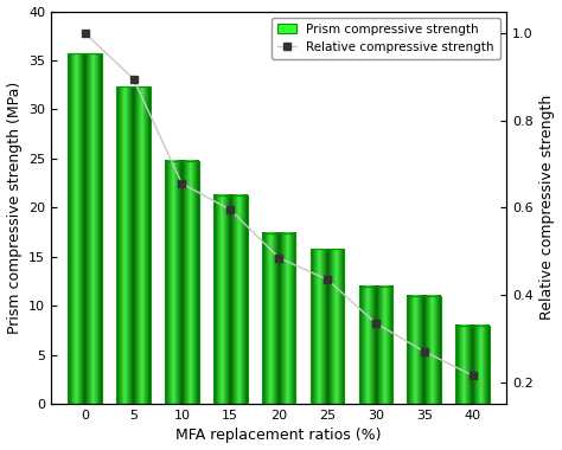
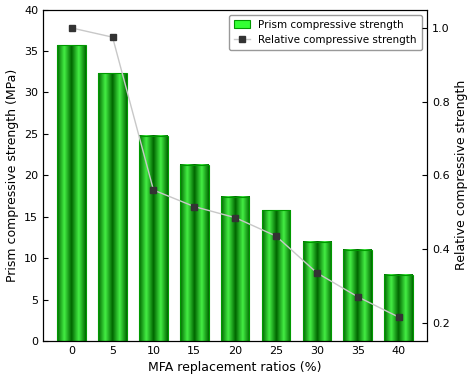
5: 0.895 -> 0.975
10: 0.655 -> 0.560
15: 0.595 -> 0.515
